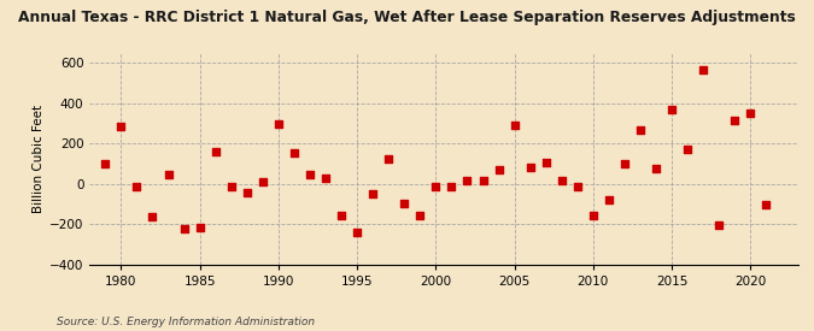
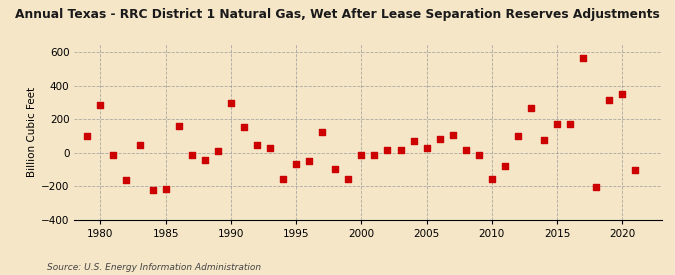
1995: -240 -> -60
2005: 290 -> 30
2015: 370 -> 180
